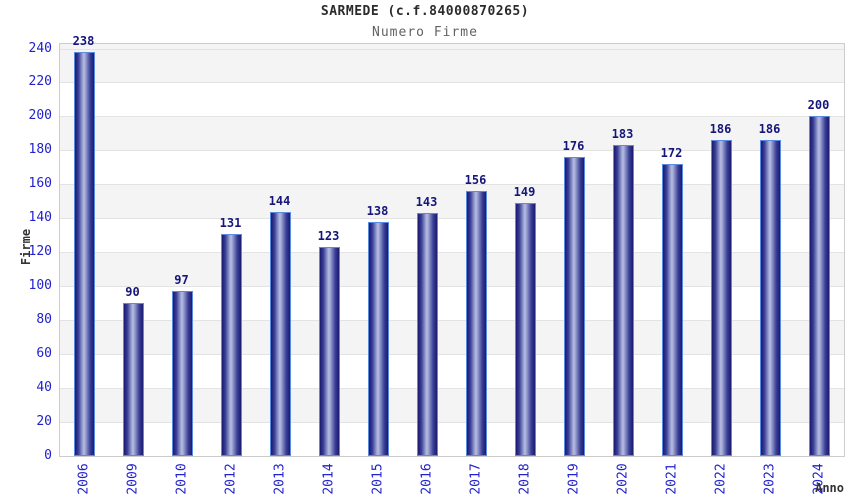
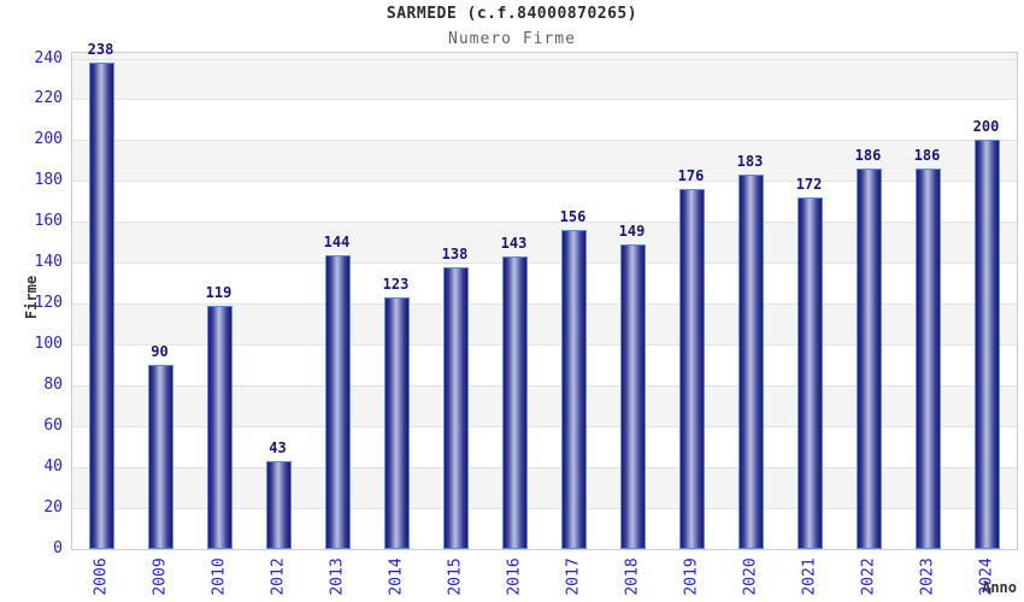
2010: 97 -> 119
2012: 131 -> 43
